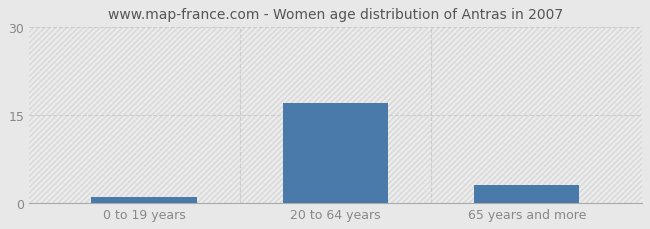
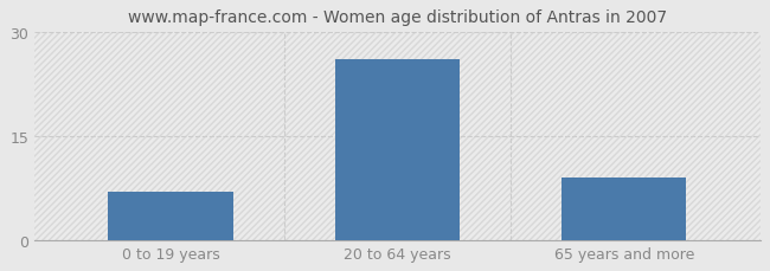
0 to 19 years: 1 -> 7
20 to 64 years: 17 -> 26
65 years and more: 3 -> 9
